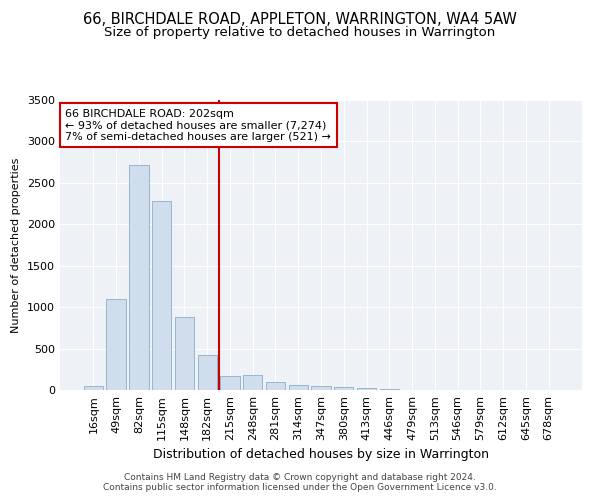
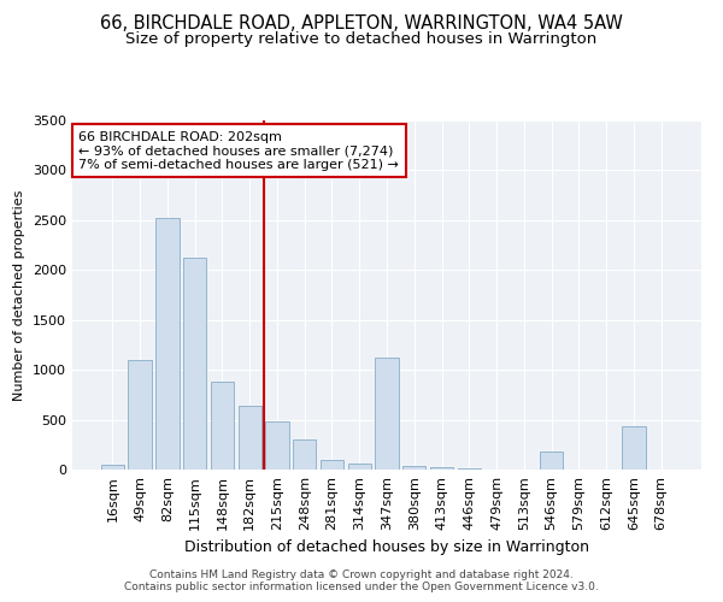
82sqm: 2720 -> 2520
115sqm: 2280 -> 2120
182sqm: 420 -> 640
215sqm: 180 -> 480
248sqm: 180 -> 300
347sqm: 50 -> 1120
546sqm: 0 -> 180
645sqm: 0 -> 440
